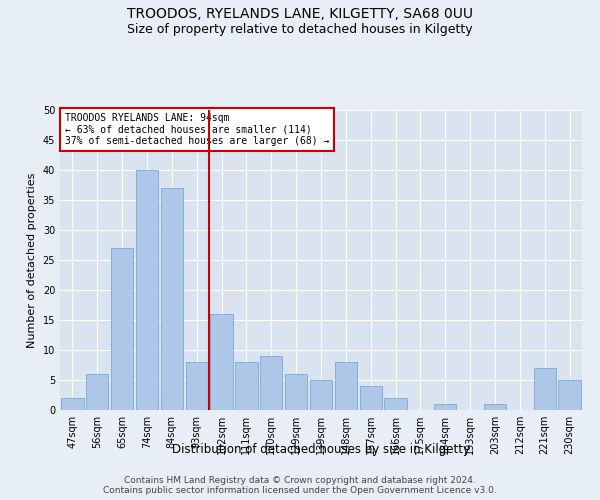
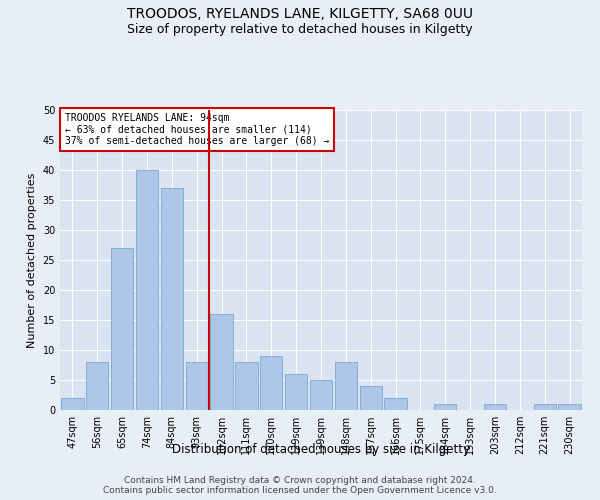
56sqm: 6 -> 8
221sqm: 7 -> 1
230sqm: 5 -> 1
